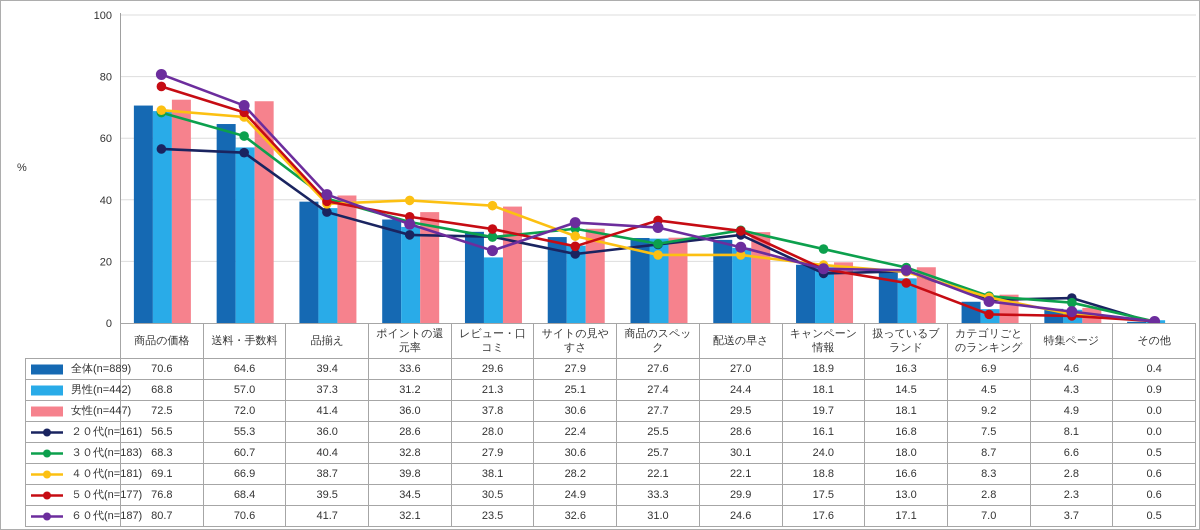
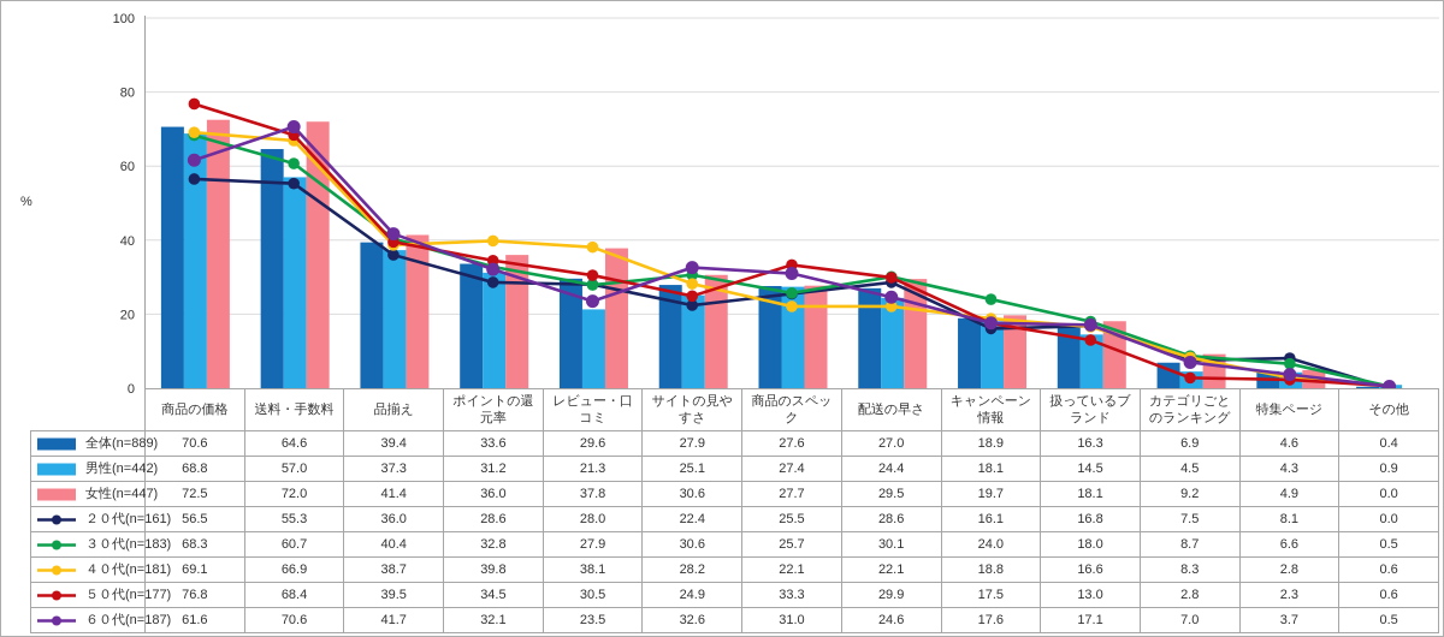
６０代(n=187)/商品の価格: 80.7 -> 61.6
